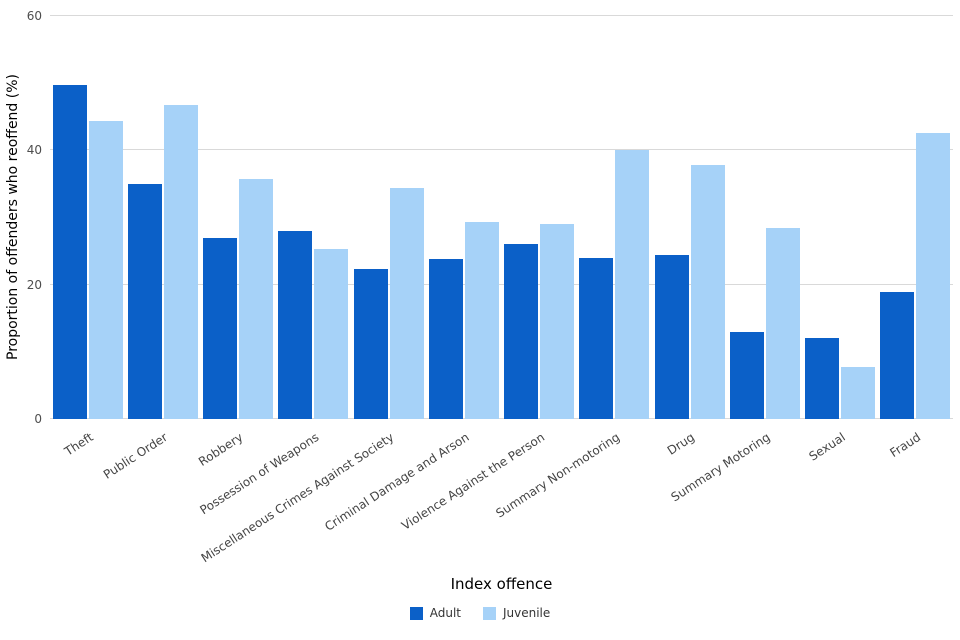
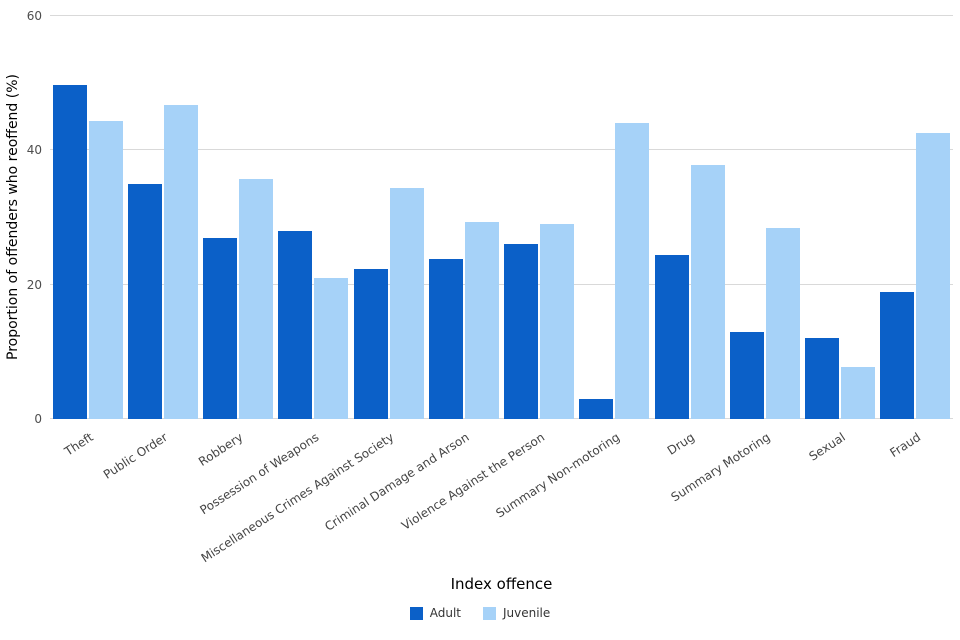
Juvenile/Possession of Weapons: 25 -> 21
Adult/Summary Non-motoring: 24 -> 3
Juvenile/Summary Non-motoring: 40 -> 44
